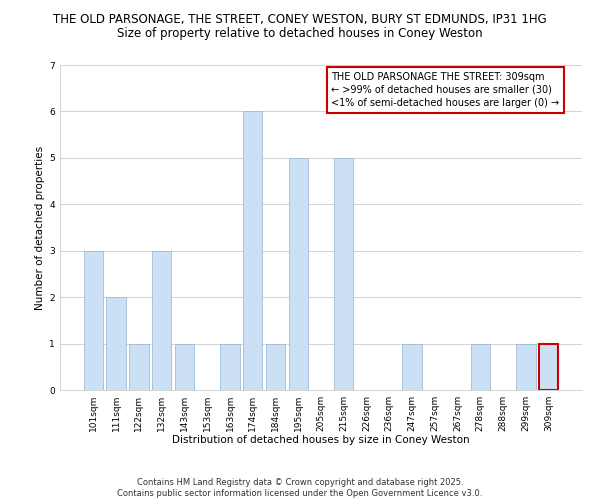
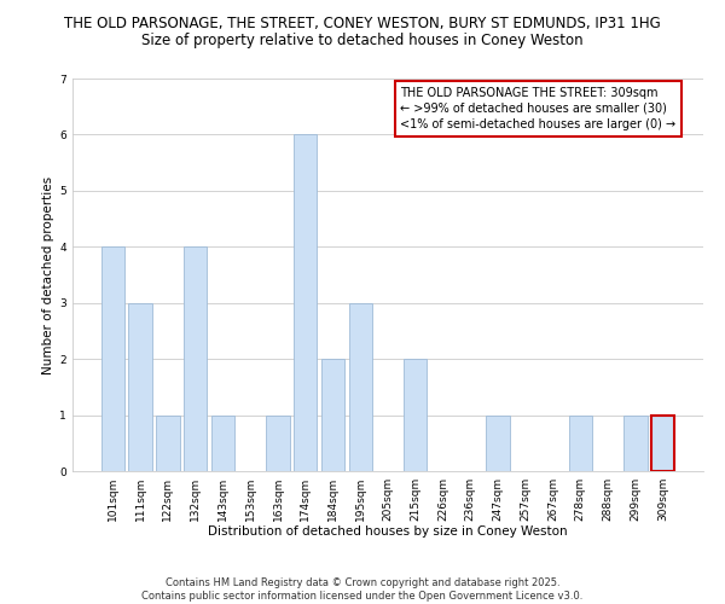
101sqm: 3 -> 4
111sqm: 2 -> 3
132sqm: 3 -> 4
184sqm: 1 -> 2
195sqm: 5 -> 3
215sqm: 5 -> 2
